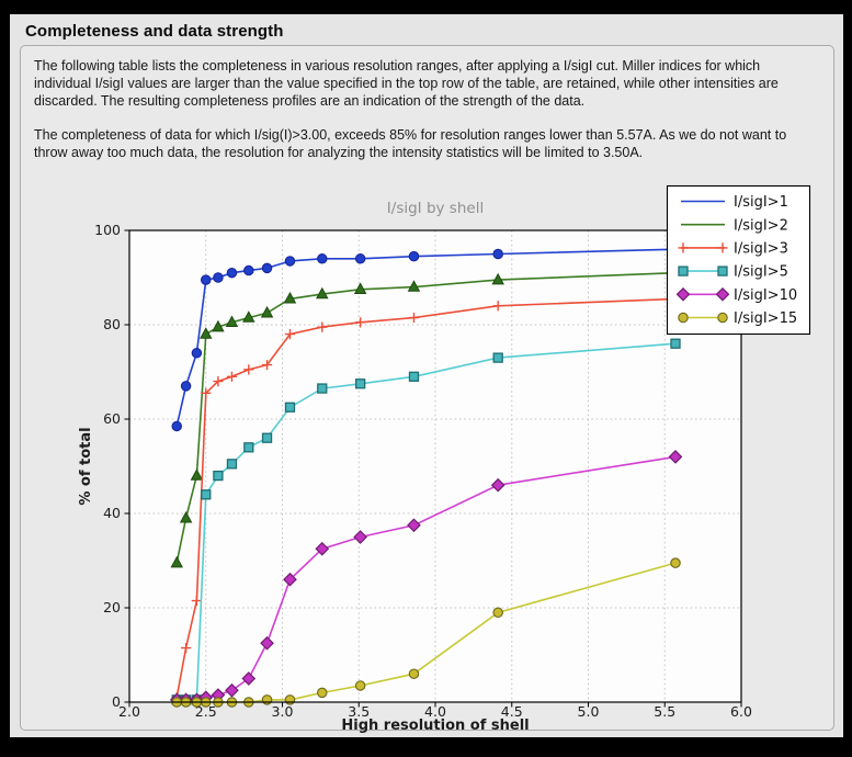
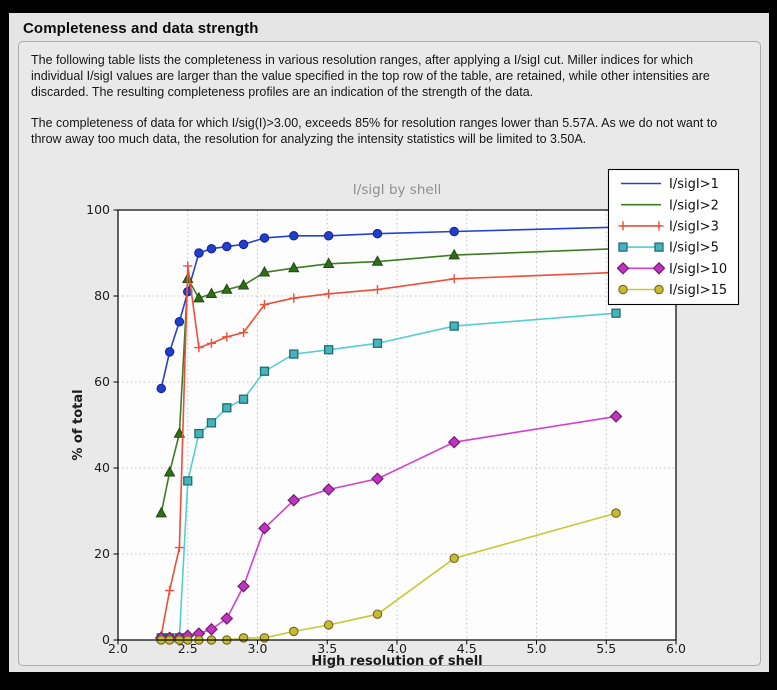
I/sigI>1/2.5: 90 -> 81
I/sigI>2/2.5: 78 -> 84
I/sigI>3/2.5: 66 -> 87
I/sigI>5/2.5: 44 -> 37
